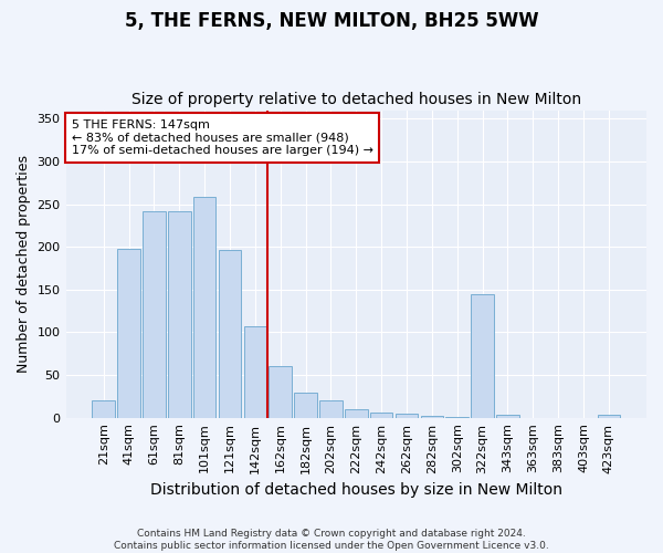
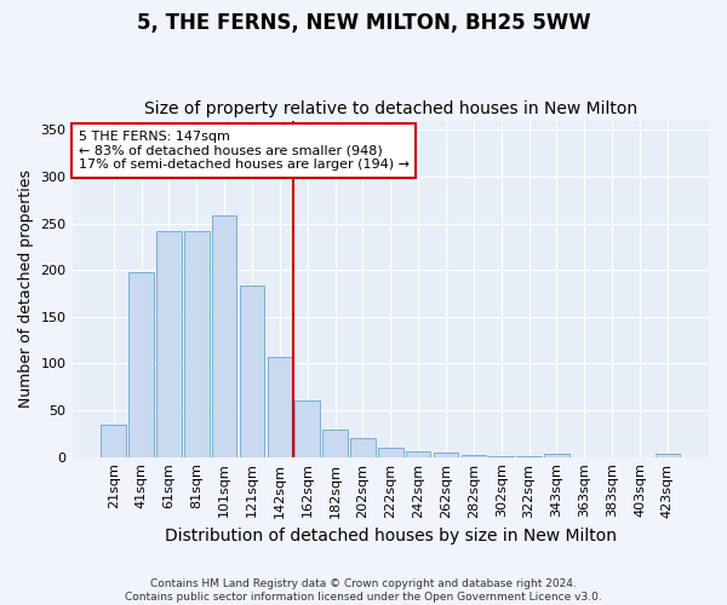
21sqm: 20 -> 35
121sqm: 196 -> 183
322sqm: 144 -> 1
